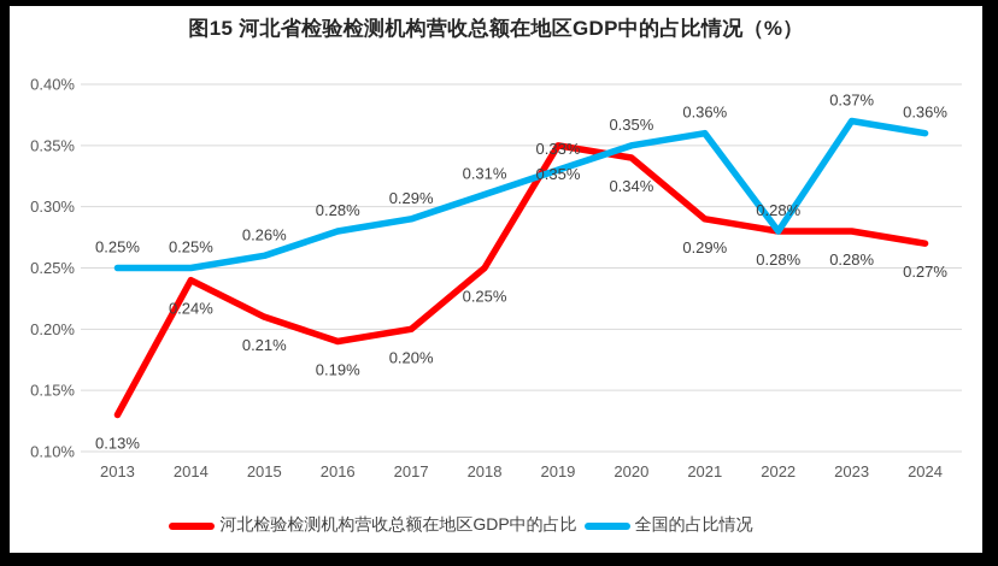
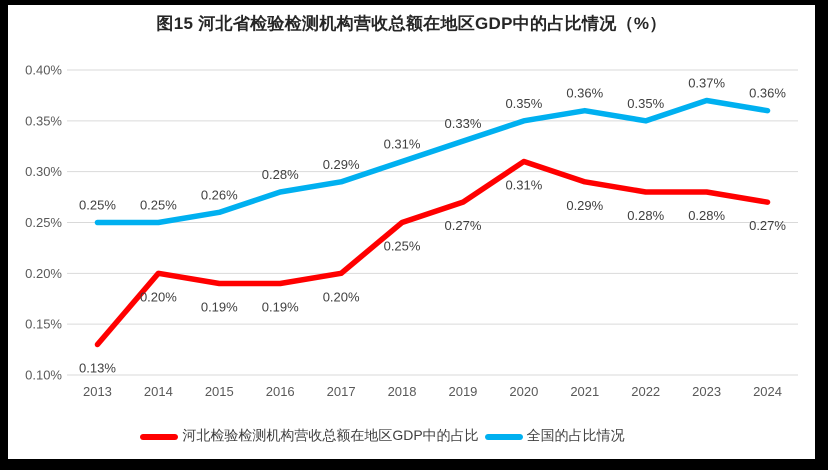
河北检验检测机构营收总额在地区GDP中的占比/2014: 0.24% -> 0.20%
河北检验检测机构营收总额在地区GDP中的占比/2015: 0.21% -> 0.19%
河北检验检测机构营收总额在地区GDP中的占比/2019: 0.35% -> 0.27%
河北检验检测机构营收总额在地区GDP中的占比/2020: 0.34% -> 0.31%
全国的占比情况/2022: 0.28% -> 0.35%
